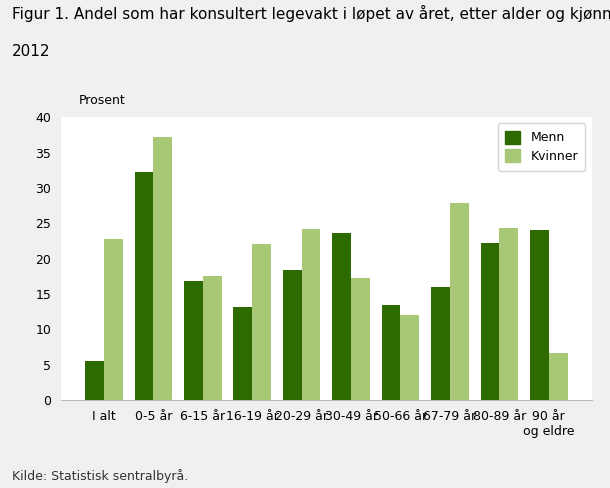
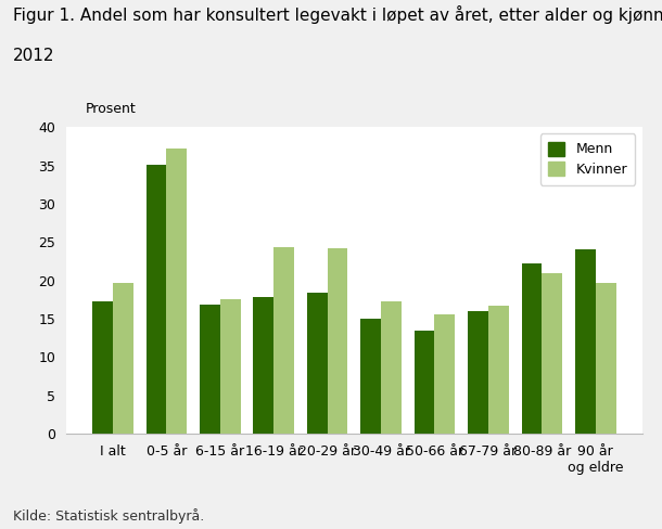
Menn/I alt: 5.6 -> 17.2
Kvinner/I alt: 22.8 -> 19.6
Menn/0-5 år: 32.2 -> 35.1
Menn/16-19 år: 13.2 -> 17.8
Kvinner/16-19 år: 22.0 -> 24.3
Menn/30-49 år: 23.6 -> 15.0
Kvinner/50-66 år: 12.0 -> 15.5
Kvinner/67-79 år: 27.8 -> 16.7
Kvinner/80-89 år: 24.4 -> 21.0
Kvinner/90 år og eldre: 6.6 -> 19.6
